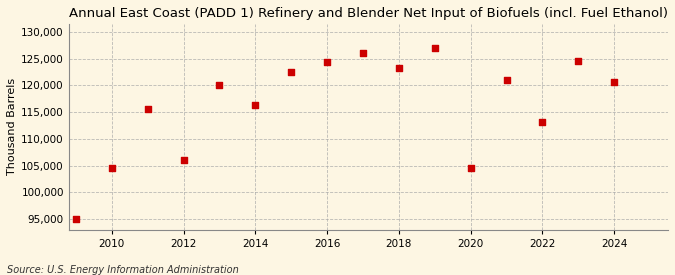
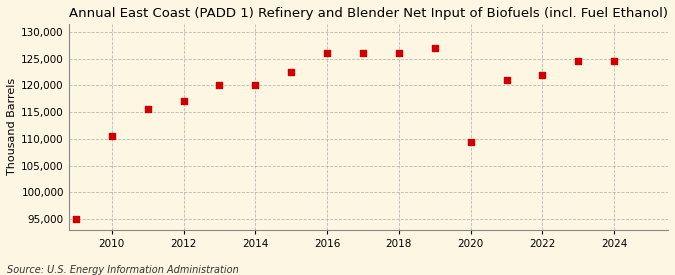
2010: 104,600 -> 110,500
2012: 106,000 -> 117,000
2014: 116,400 -> 120,000
2016: 124,400 -> 126,000
2018: 123,200 -> 126,000
2020: 104,600 -> 109,500
2022: 113,200 -> 122,000
2024: 120,600 -> 124,500
